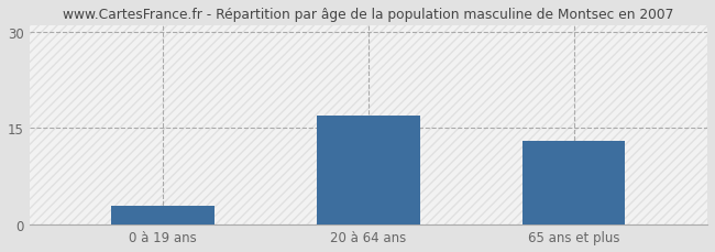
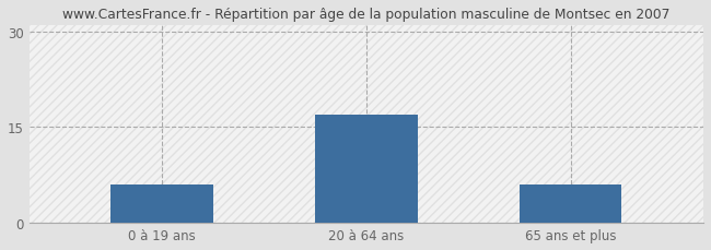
0 à 19 ans: 3 -> 6
65 ans et plus: 13 -> 6
